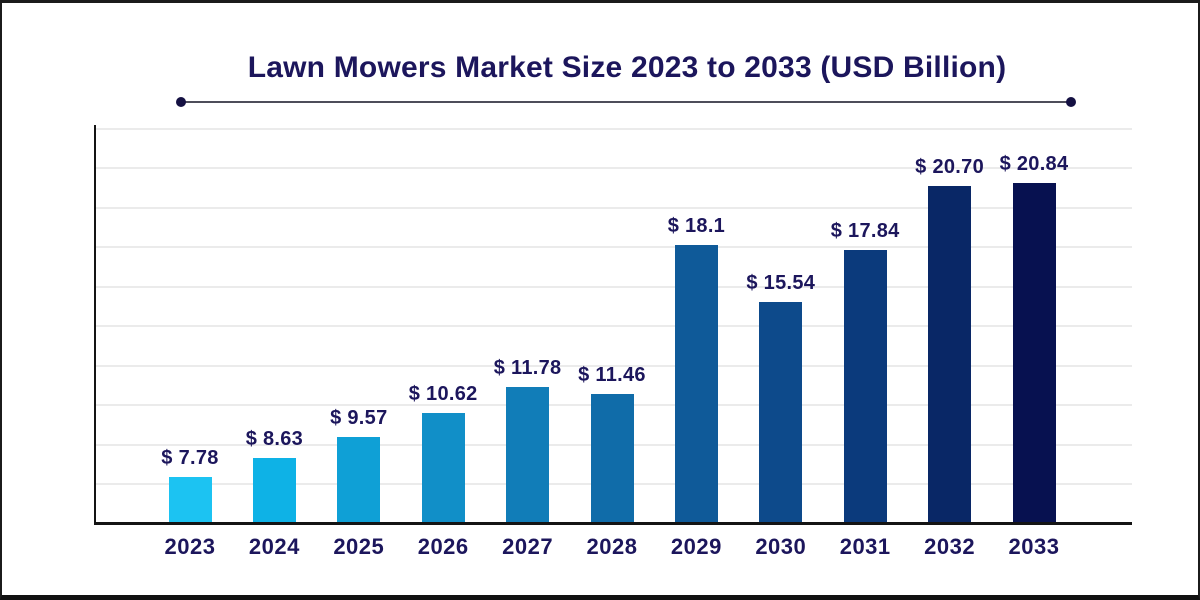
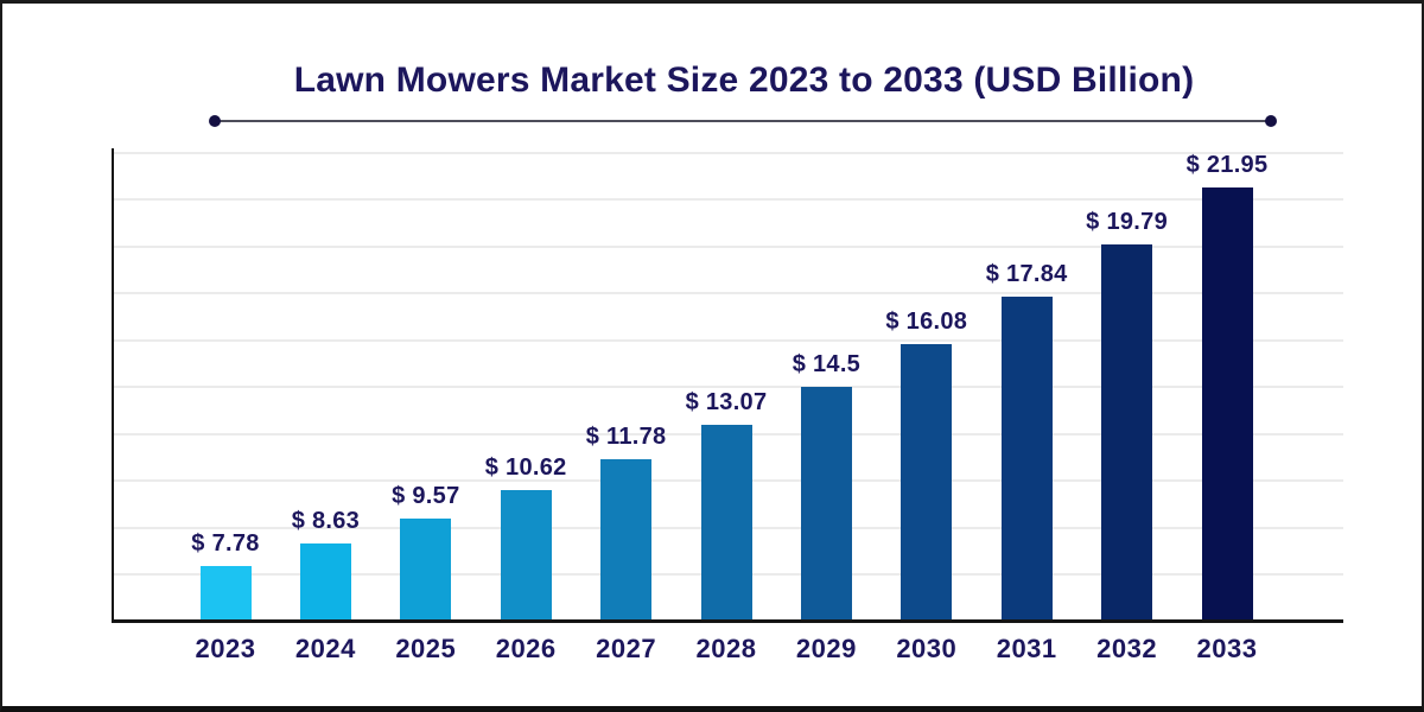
2028: 11.46 -> 13.07
2029: 18.1 -> 14.5
2030: 15.54 -> 16.08
2032: 20.70 -> 19.79
2033: 20.84 -> 21.95
